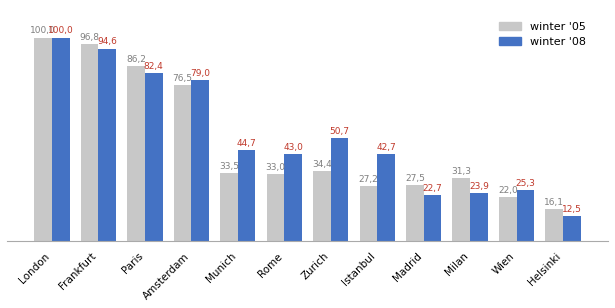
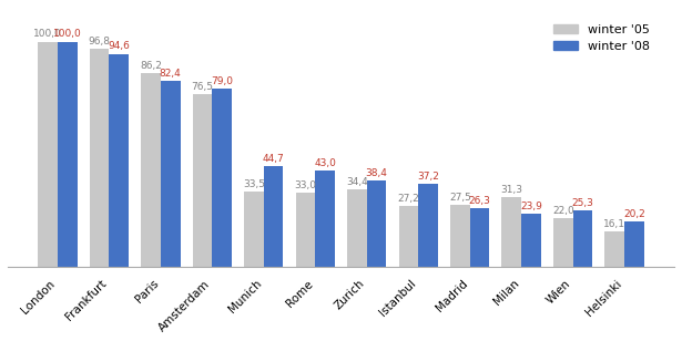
winter '08/Zurich: 50,7 -> 38,4
winter '08/Istanbul: 42,7 -> 37,2
winter '08/Madrid: 22,7 -> 26,3
winter '08/Helsinki: 12,5 -> 20,2
